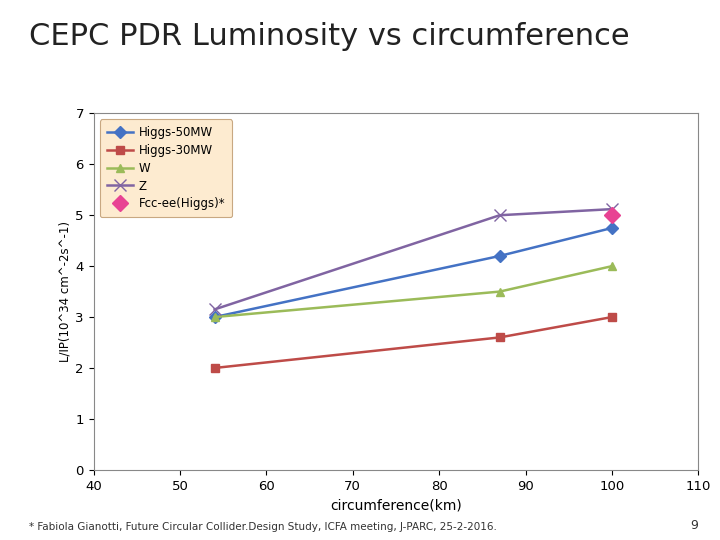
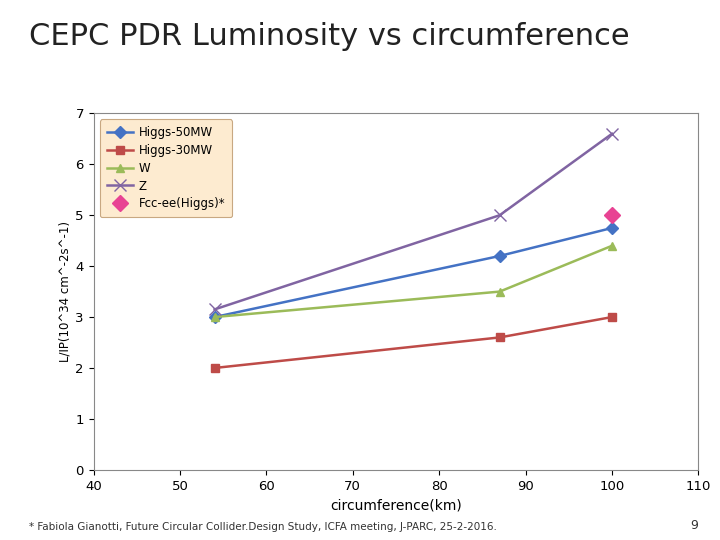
W/100: 4.0 -> 4.4
Z/100: 5.12 -> 6.60
